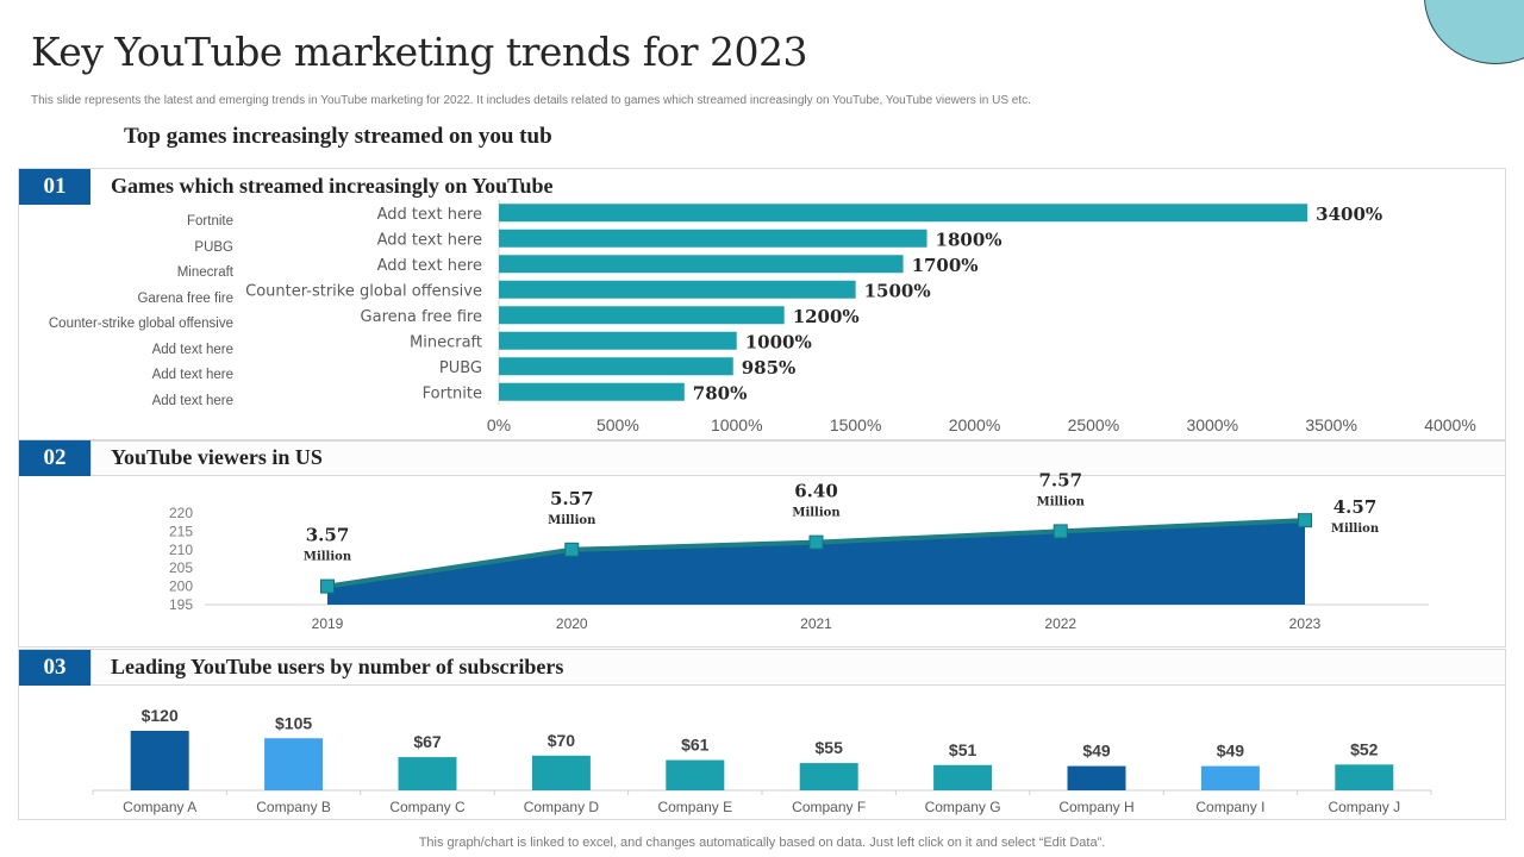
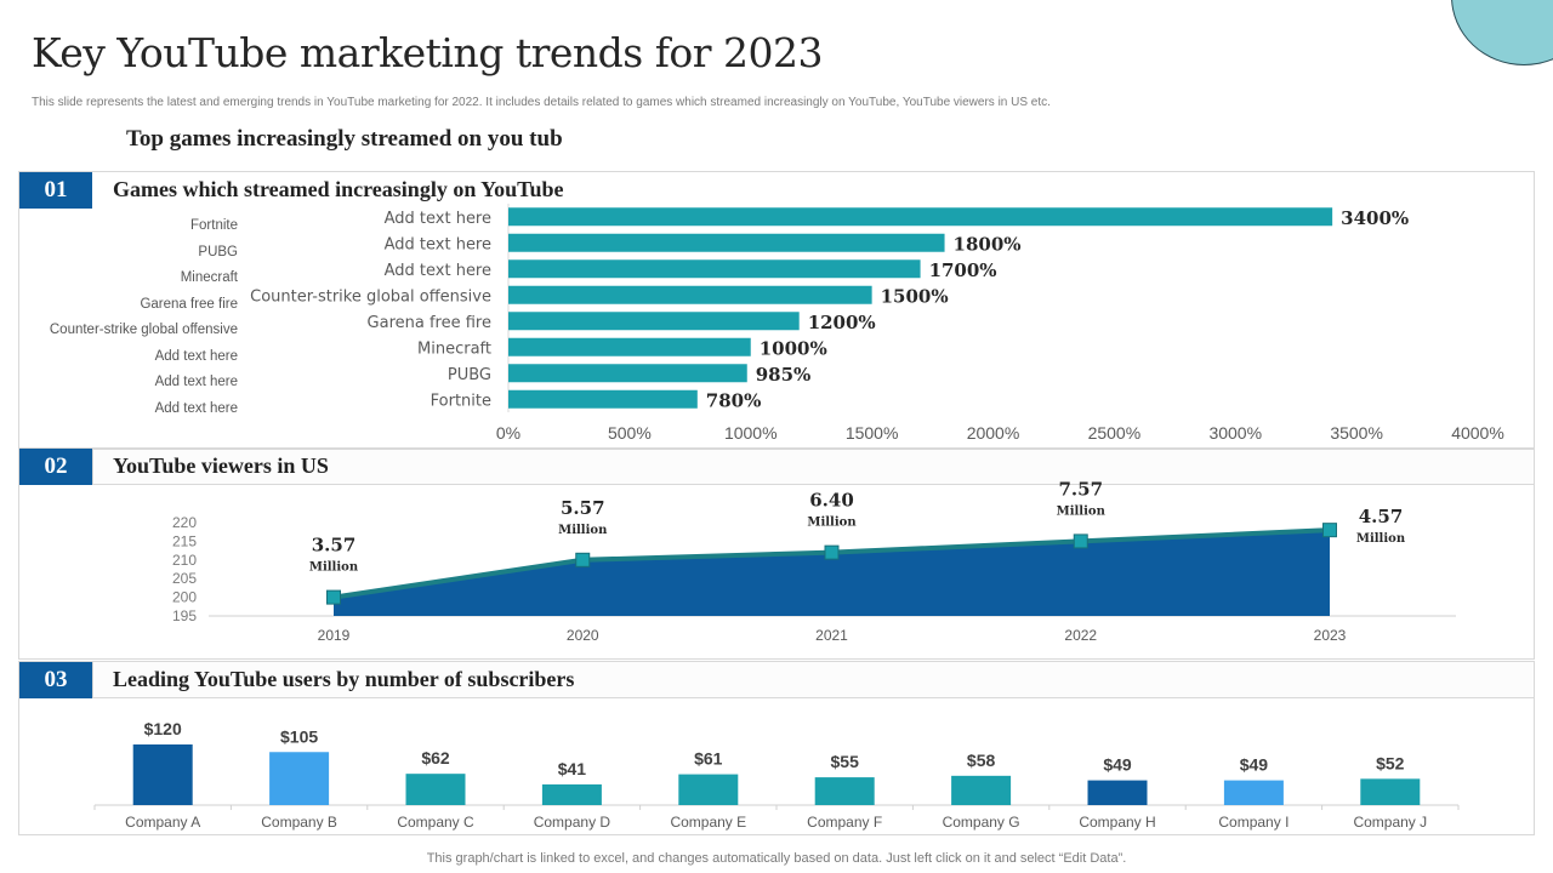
Leading YouTube users by number of subscribers/Company C: $67 -> $62
Leading YouTube users by number of subscribers/Company D: $70 -> $41
Leading YouTube users by number of subscribers/Company G: $51 -> $58
